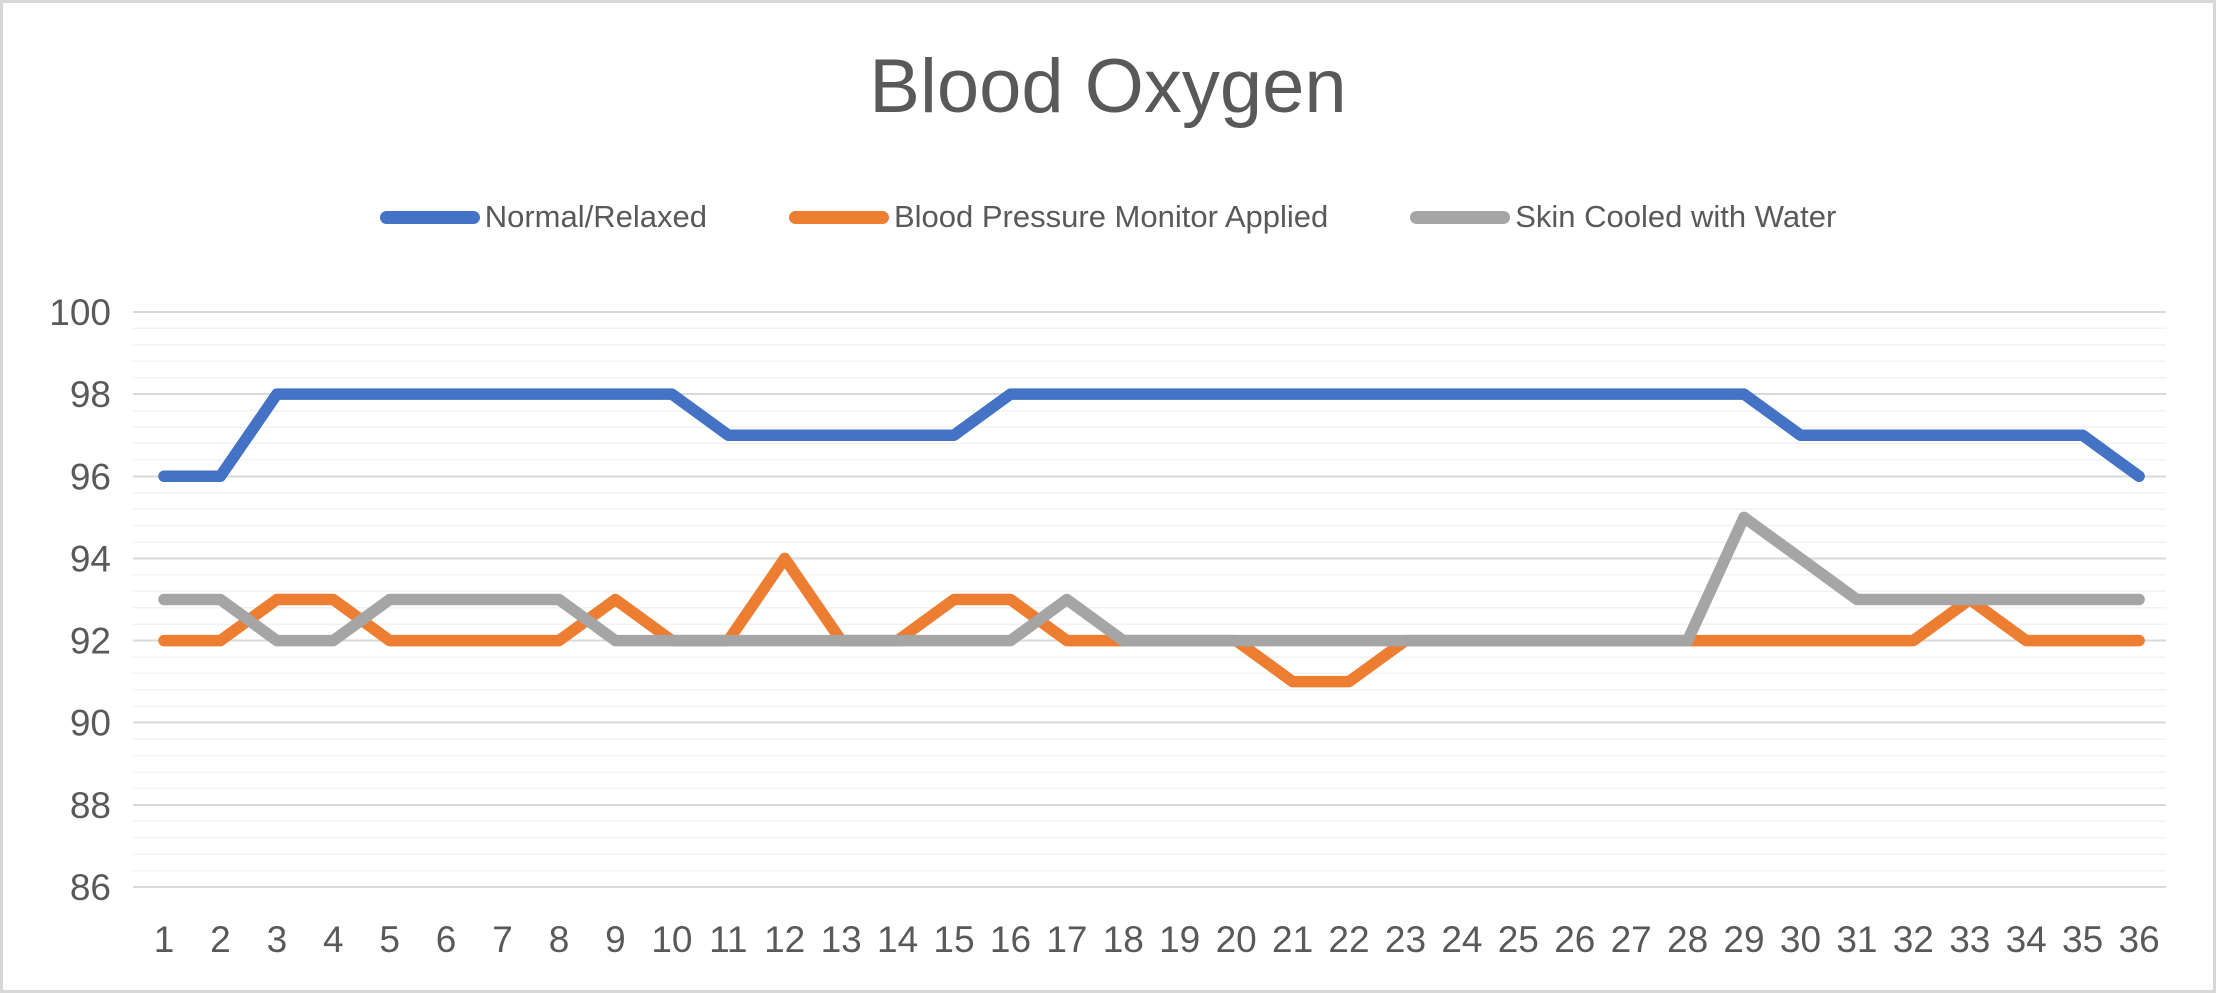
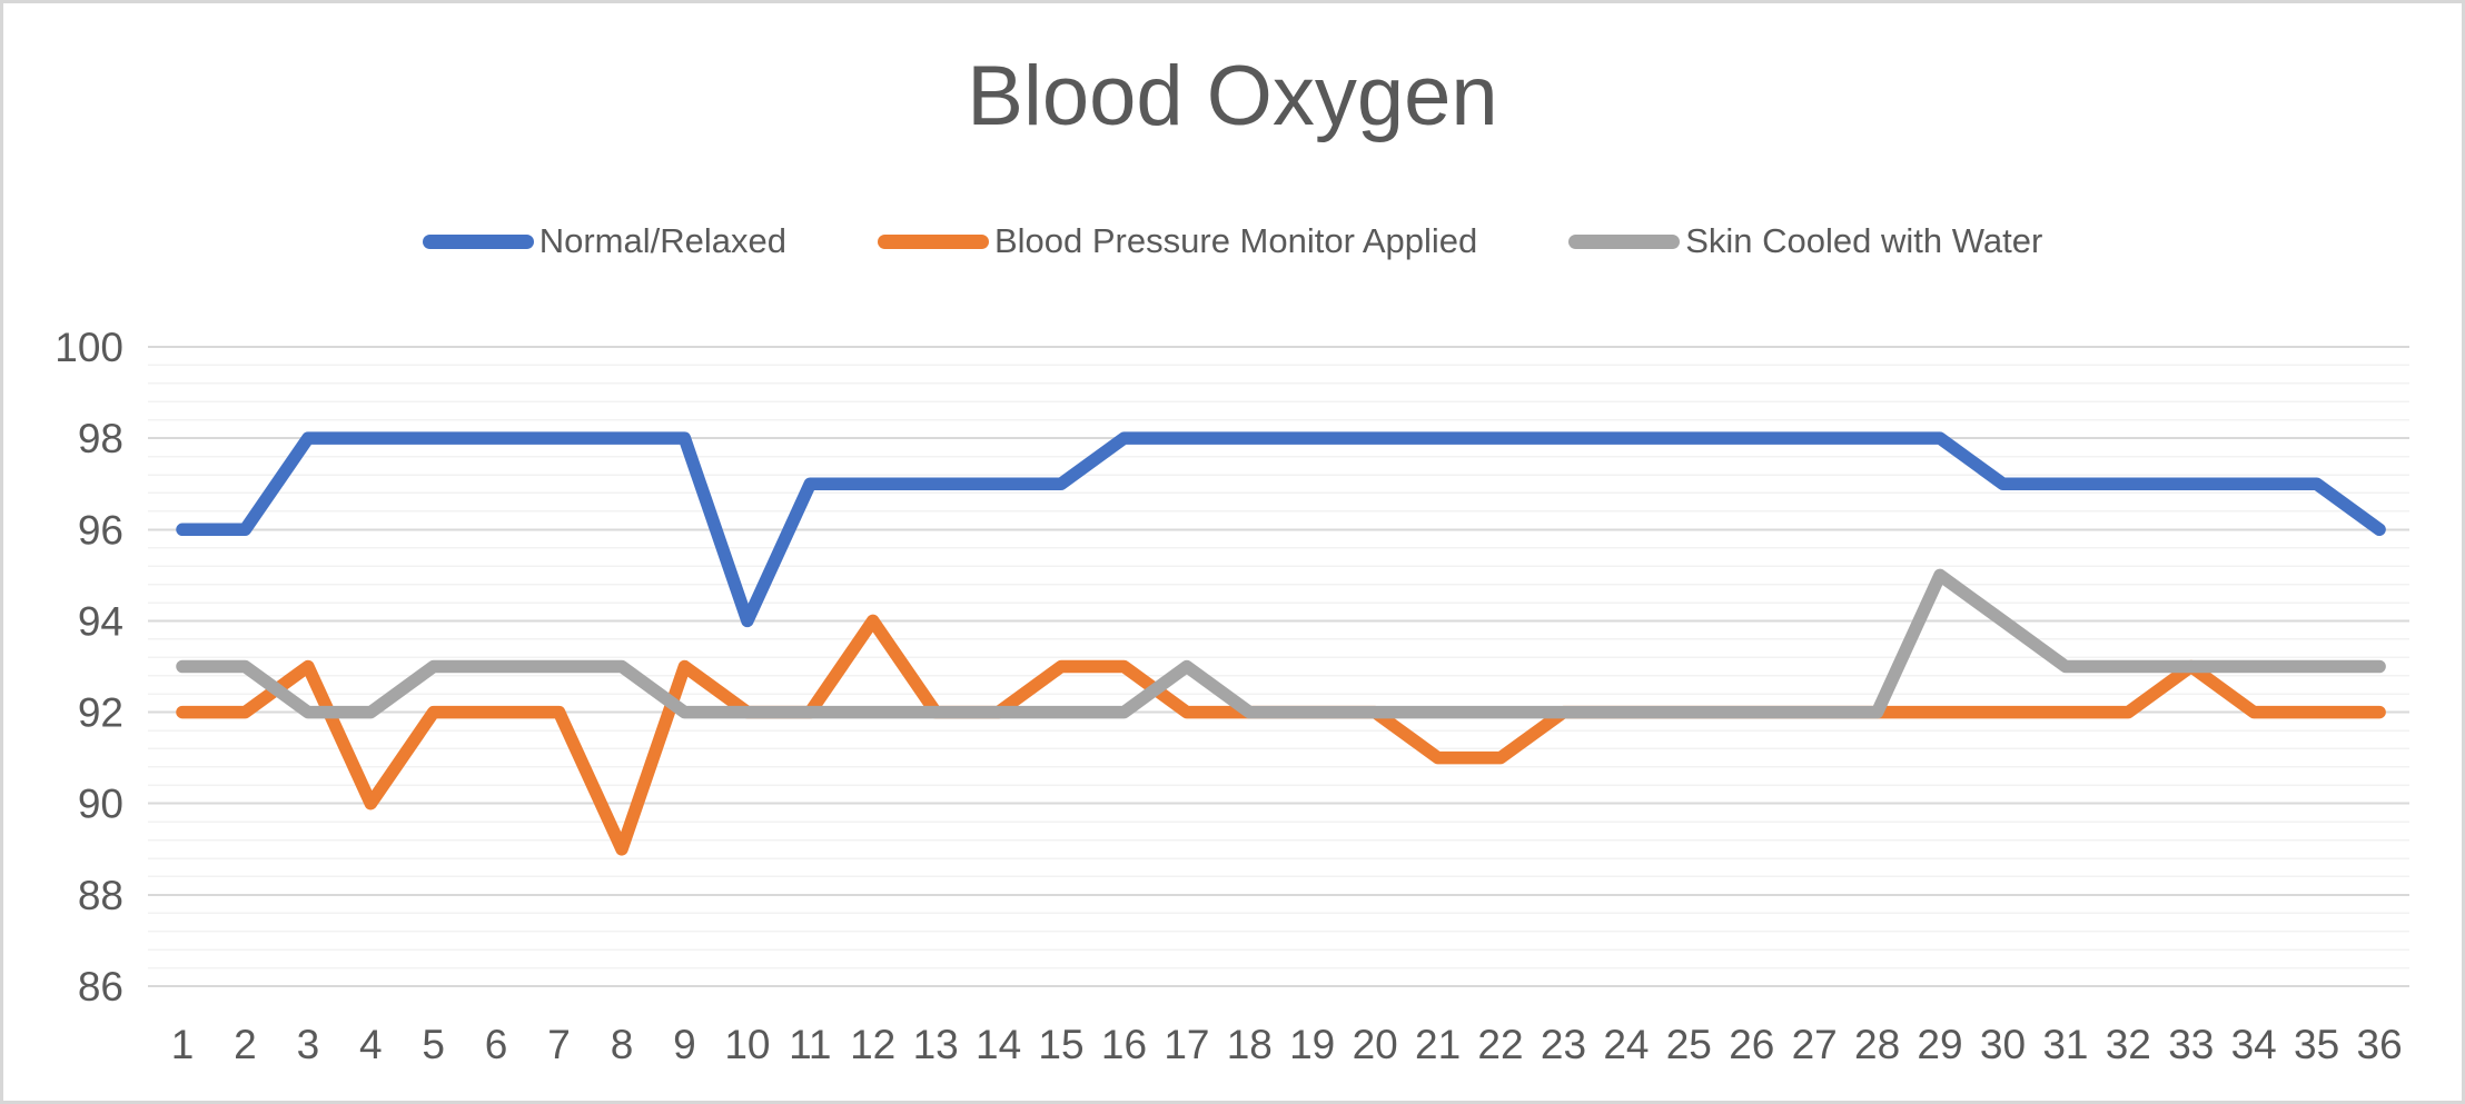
Blood Pressure Monitor Applied/4: 93 -> 90
Blood Pressure Monitor Applied/8: 92 -> 89
Normal/Relaxed/10: 98 -> 94
